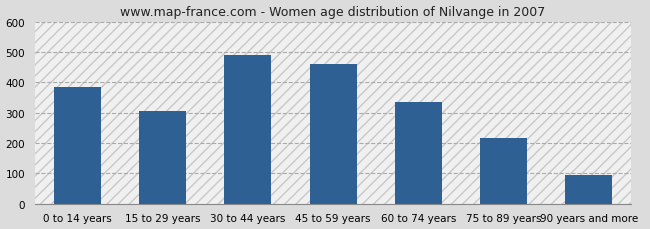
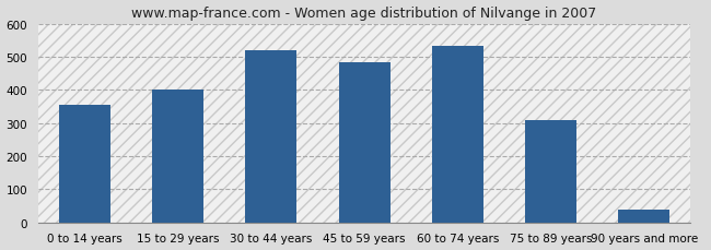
0 to 14 years: 385 -> 355
15 to 29 years: 305 -> 400
30 to 44 years: 490 -> 520
45 to 59 years: 460 -> 482
60 to 74 years: 335 -> 533
75 to 89 years: 215 -> 310
90 years and more: 95 -> 38
